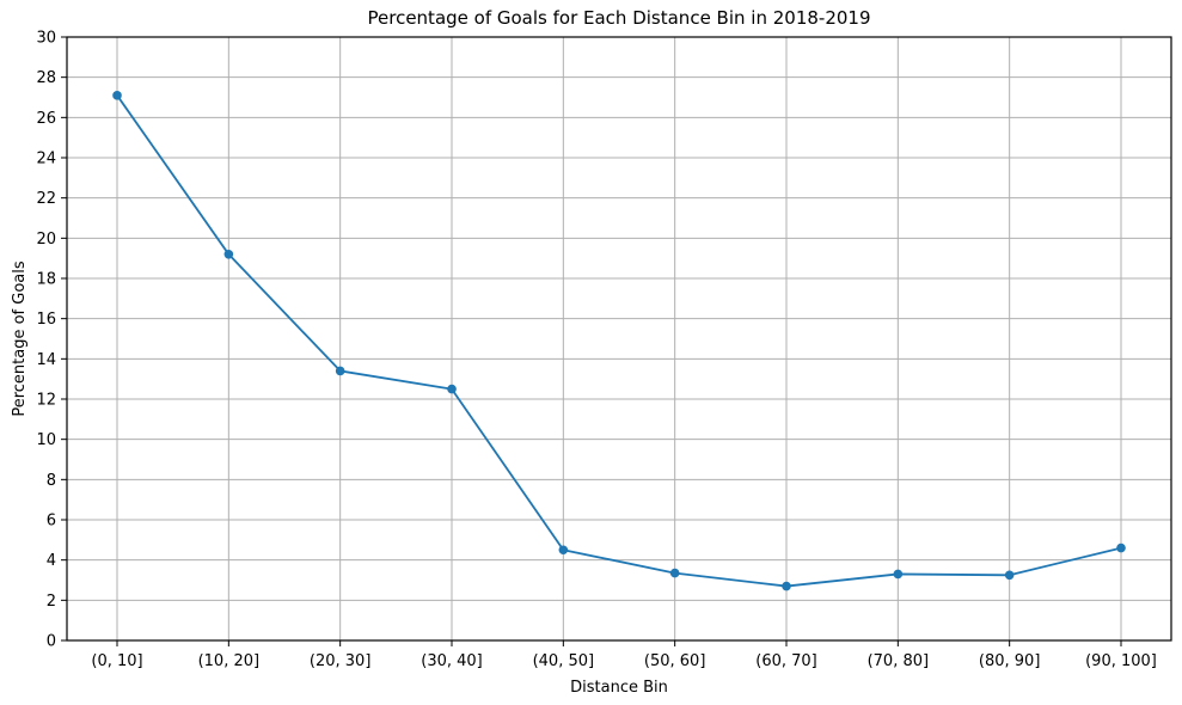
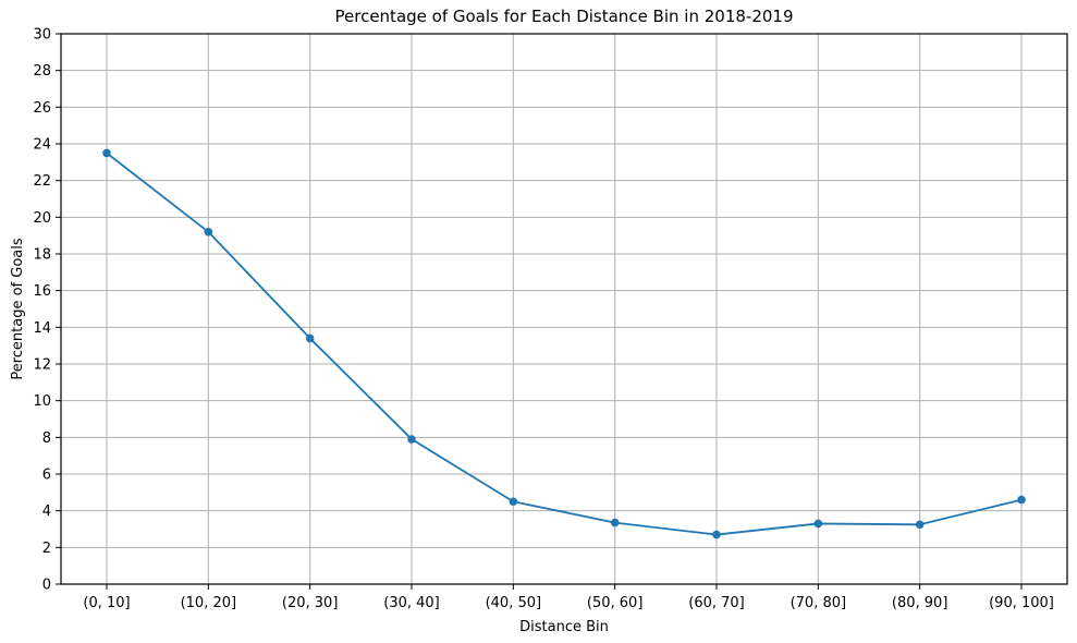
(0, 10]: 27.1 -> 23.5
(30, 40]: 12.5 -> 7.9
